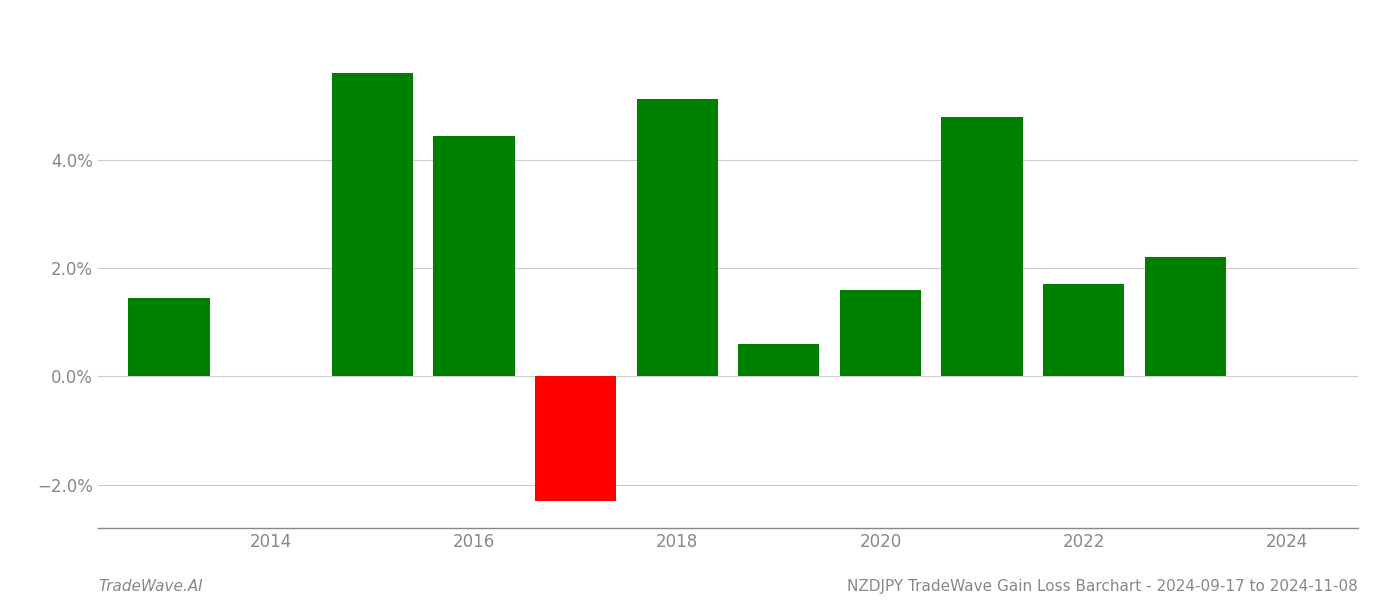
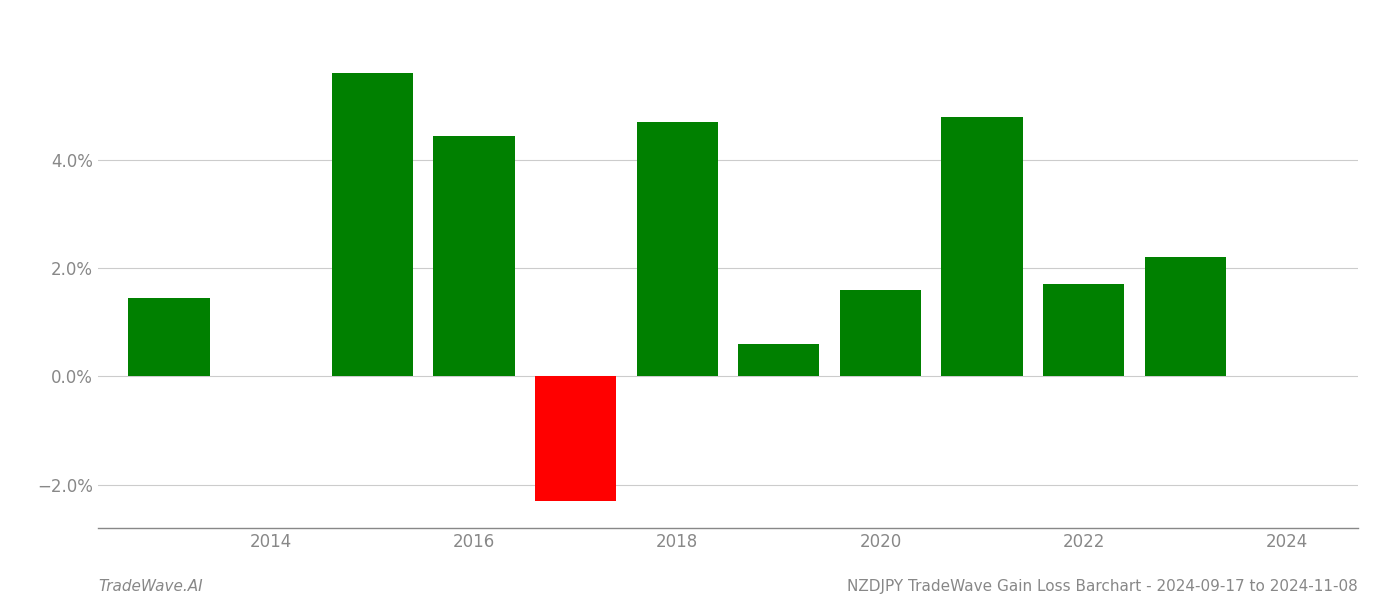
2018: 5.12% -> 4.70%
